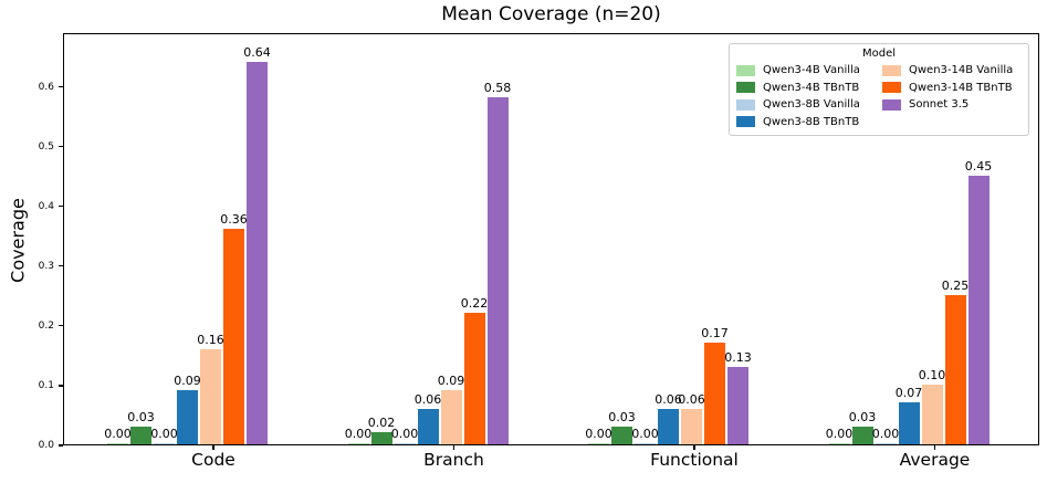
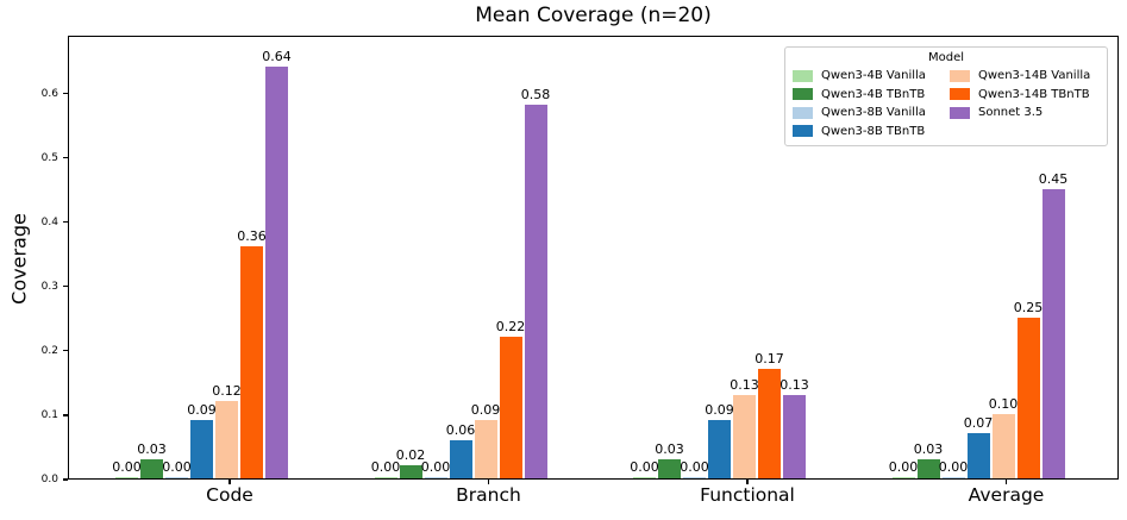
Qwen3-14B Vanilla/Code: 0.16 -> 0.12
Qwen3-8B TBnTB/Functional: 0.06 -> 0.09
Qwen3-14B Vanilla/Functional: 0.06 -> 0.13
